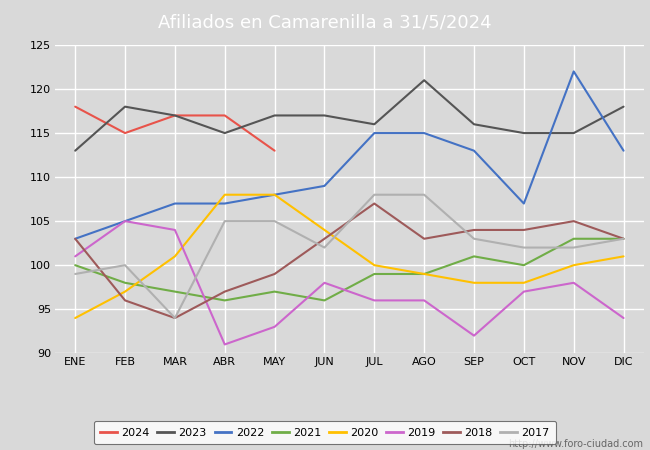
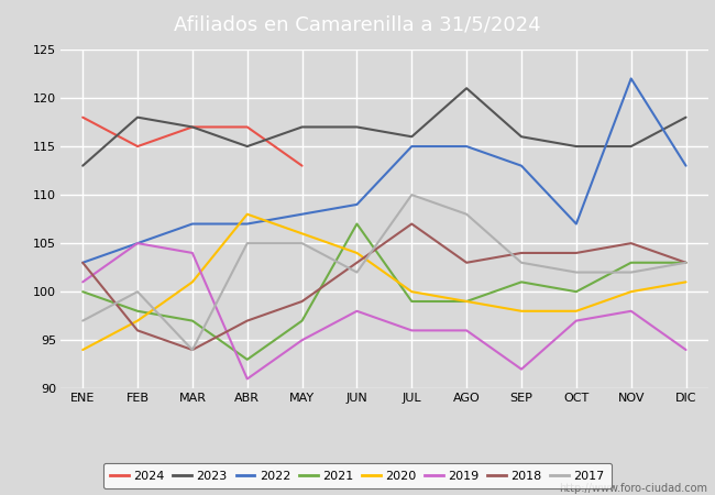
2017/ENE: 99 -> 97
2021/ABR: 96 -> 93
2020/MAY: 108 -> 106
2019/MAY: 93 -> 95
2021/JUN: 96 -> 107
2017/JUL: 108 -> 110
